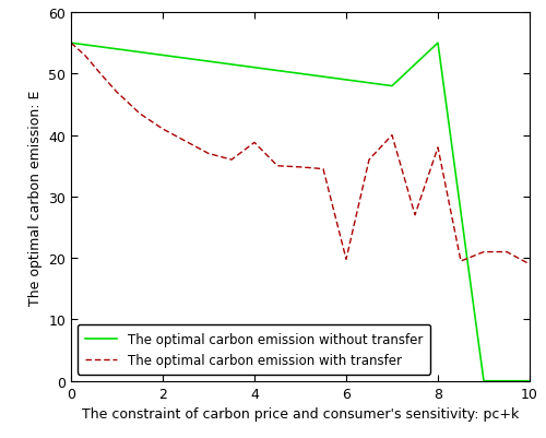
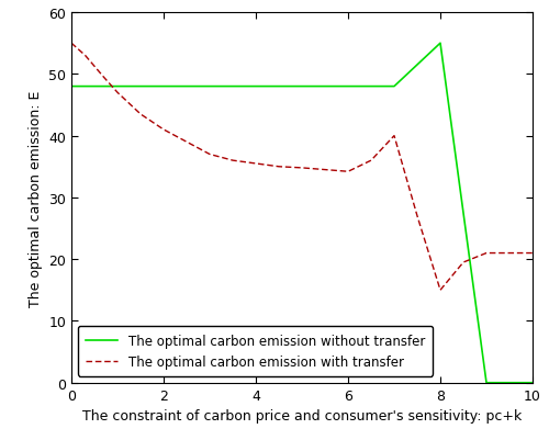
The optimal carbon emission without transfer/0: 55 -> 48
The optimal carbon emission with transfer/4: 38.8 -> 35.5
The optimal carbon emission with transfer/6: 19.8 -> 34.2
The optimal carbon emission with transfer/8: 38.0 -> 15.0
The optimal carbon emission with transfer/10: 19.0 -> 21.0
